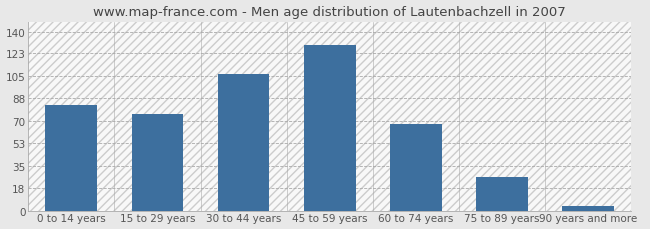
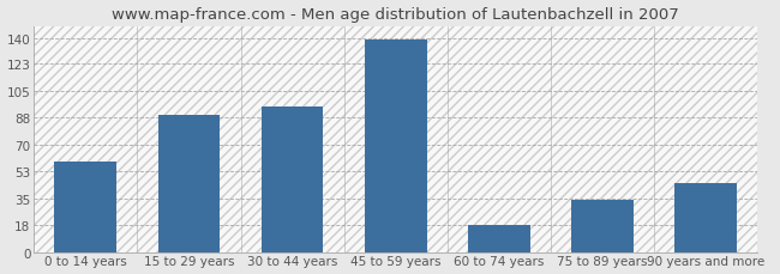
0 to 14 years: 83 -> 59
15 to 29 years: 76 -> 90
30 to 44 years: 107 -> 95
45 to 59 years: 130 -> 139
60 to 74 years: 68 -> 18
75 to 89 years: 26 -> 34
90 years and more: 4 -> 45
